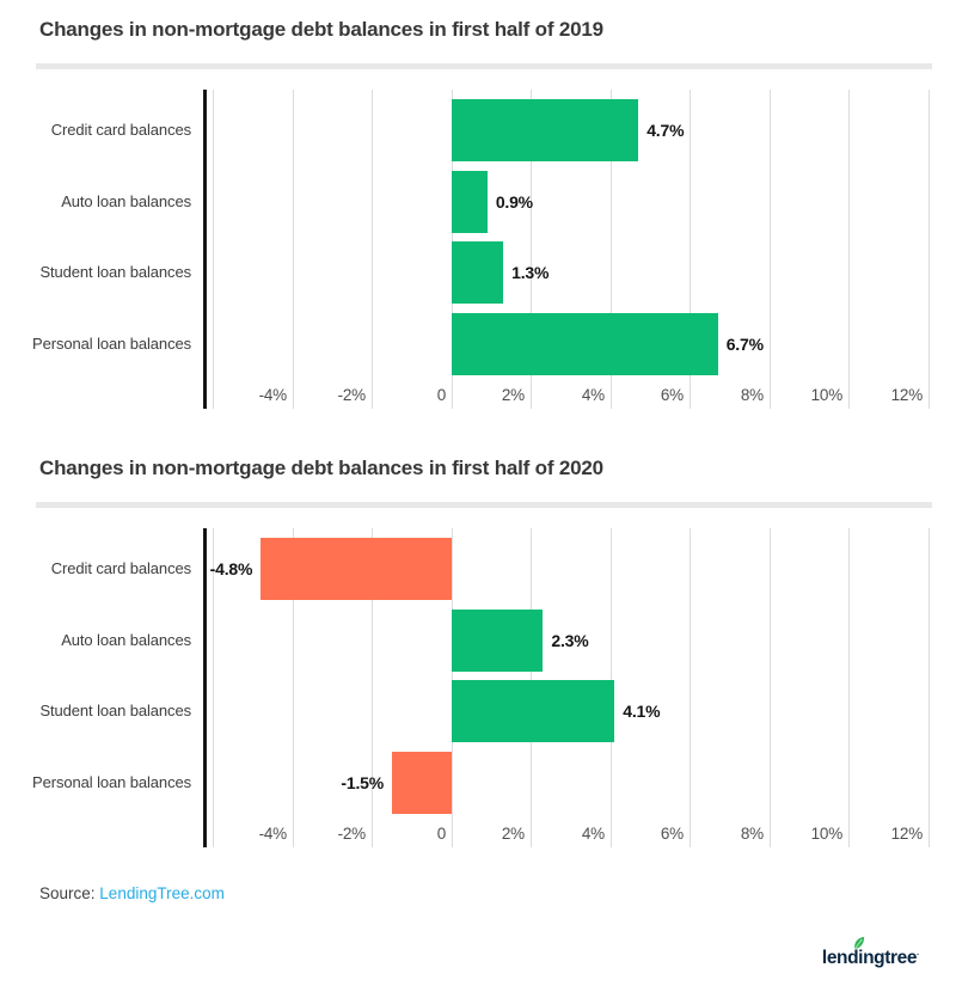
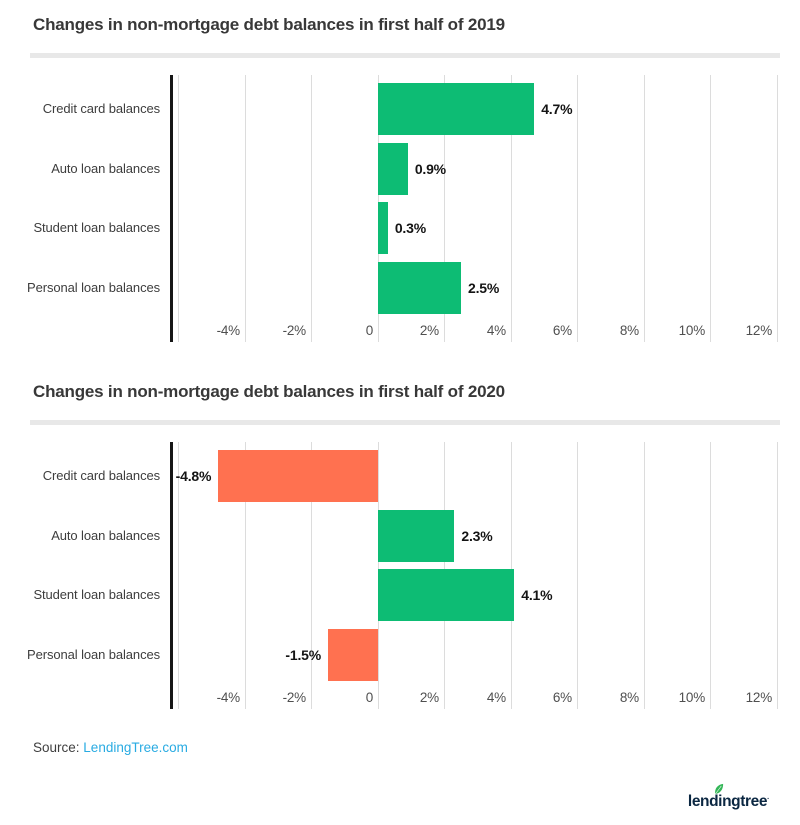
Changes in non-mortgage debt balances in first half of 2019/Student loan balances: 1.3% -> 0.3%
Changes in non-mortgage debt balances in first half of 2019/Personal loan balances: 6.7% -> 2.5%
